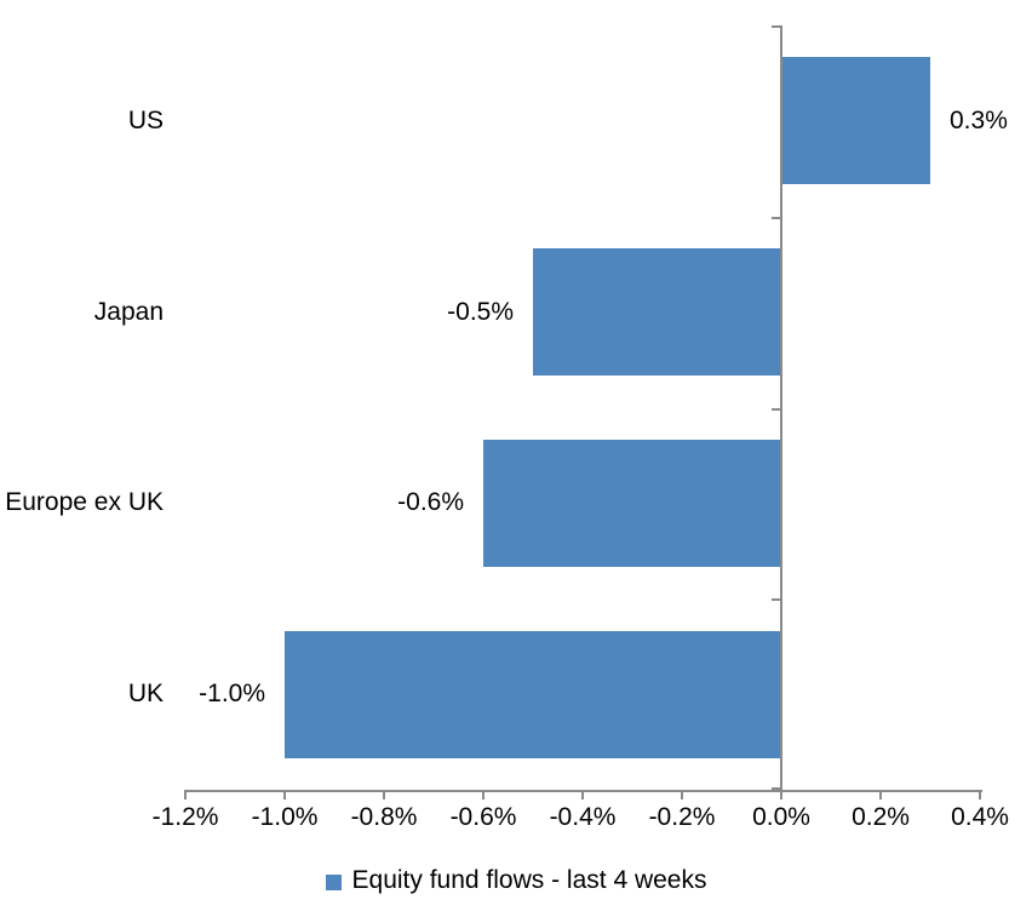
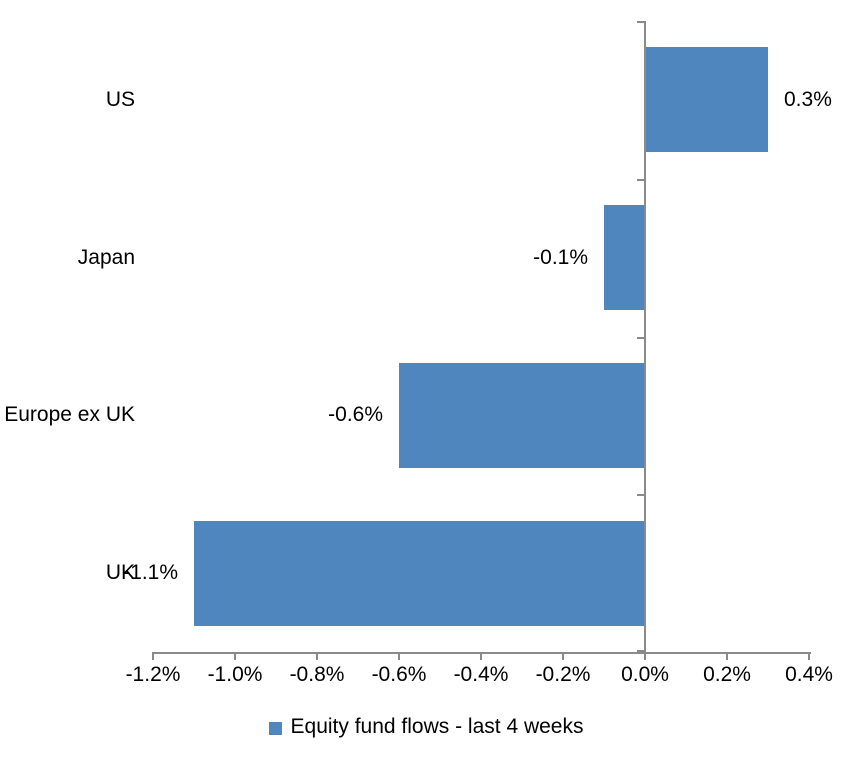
Japan: -0.5% -> -0.1%
UK: -1.0% -> -1.1%
